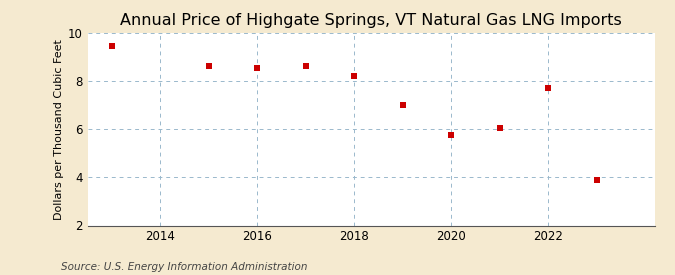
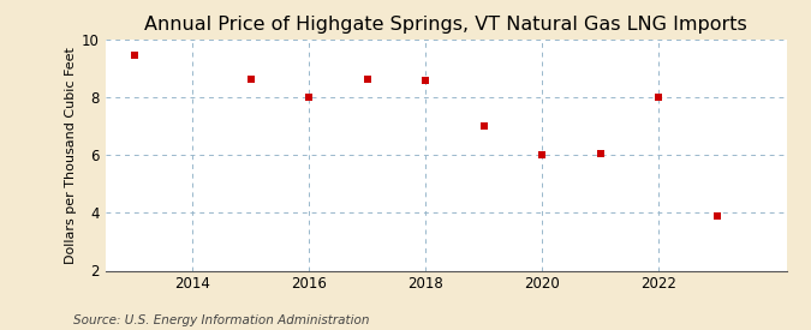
2016: 8.55 -> 8.02
2018: 8.20 -> 8.57
2020: 5.75 -> 5.99
2022: 7.70 -> 7.99
